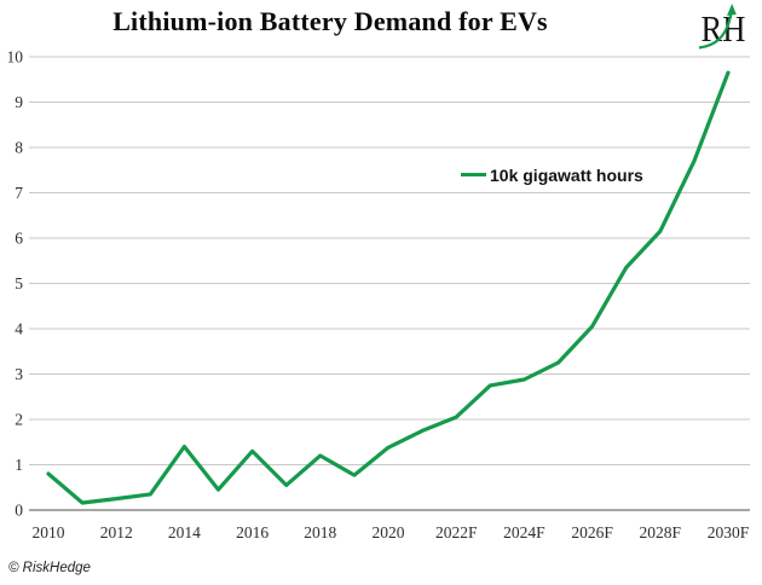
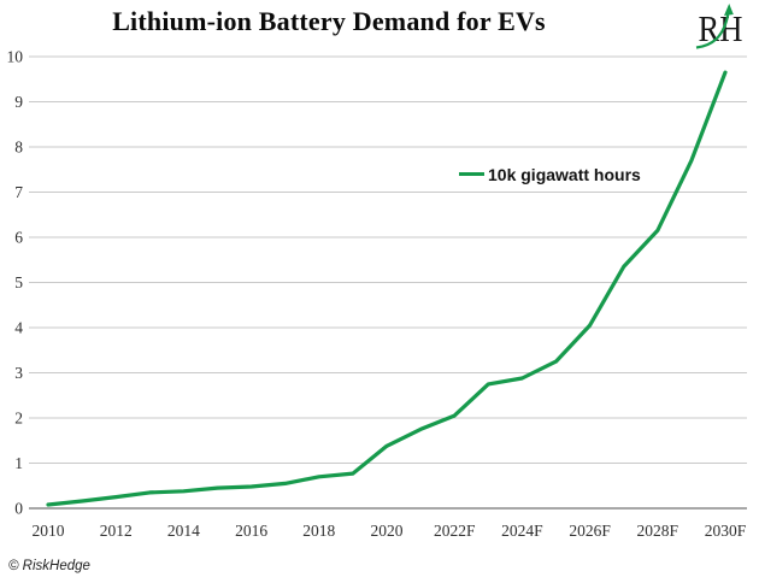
2010: 0.8 -> 0.1
2014: 1.4 -> 0.4
2016: 1.3 -> 0.5
2018: 1.2 -> 0.7
